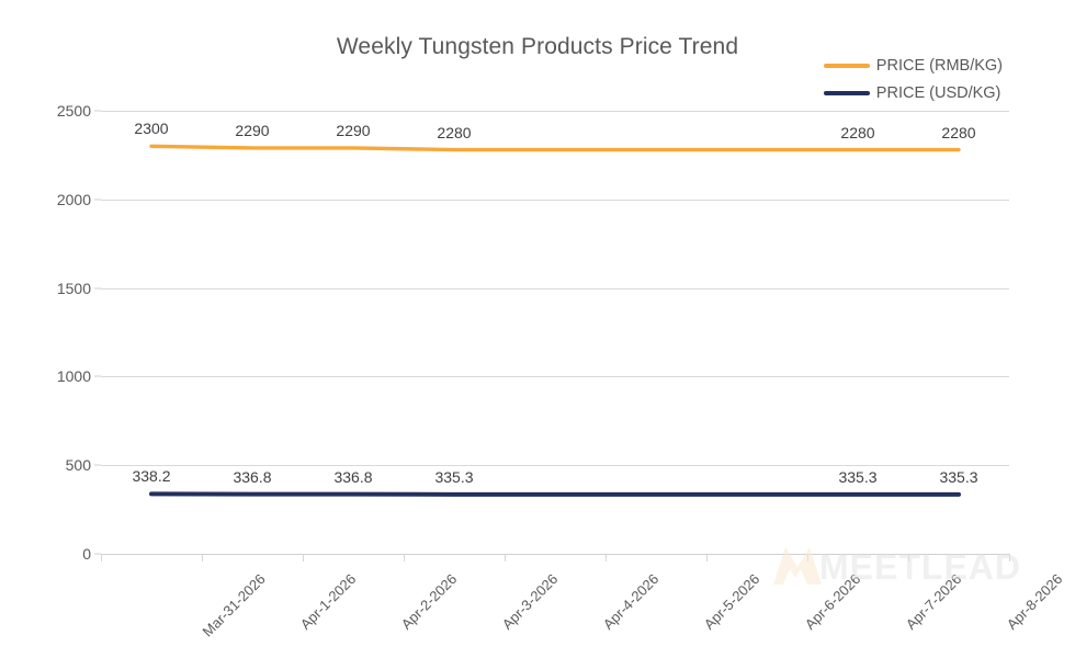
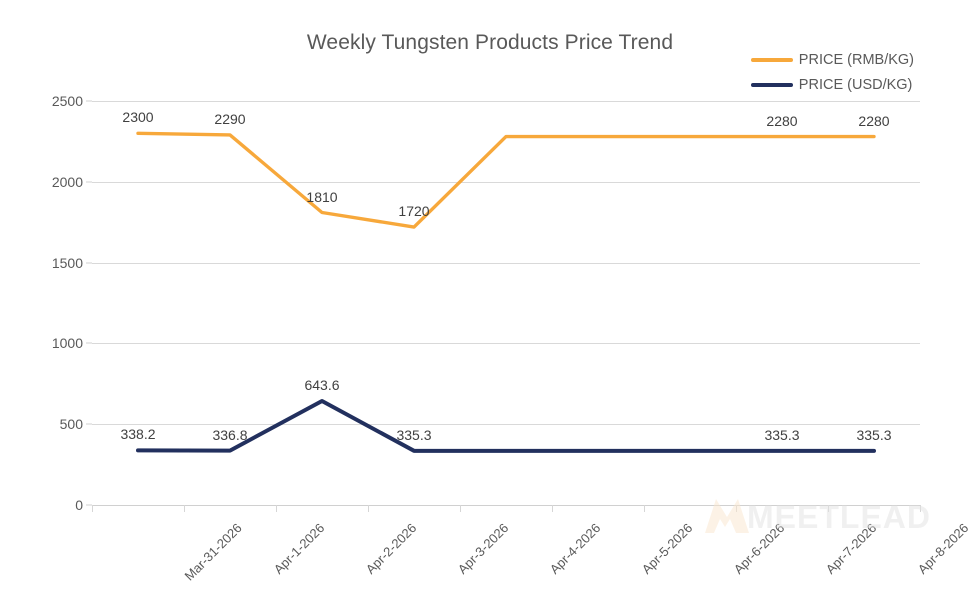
PRICE (RMB/KG)/Apr-2-2026: 2290 -> 1810
PRICE (USD/KG)/Apr-2-2026: 336.8 -> 643.6
PRICE (RMB/KG)/Apr-3-2026: 2280 -> 1720
